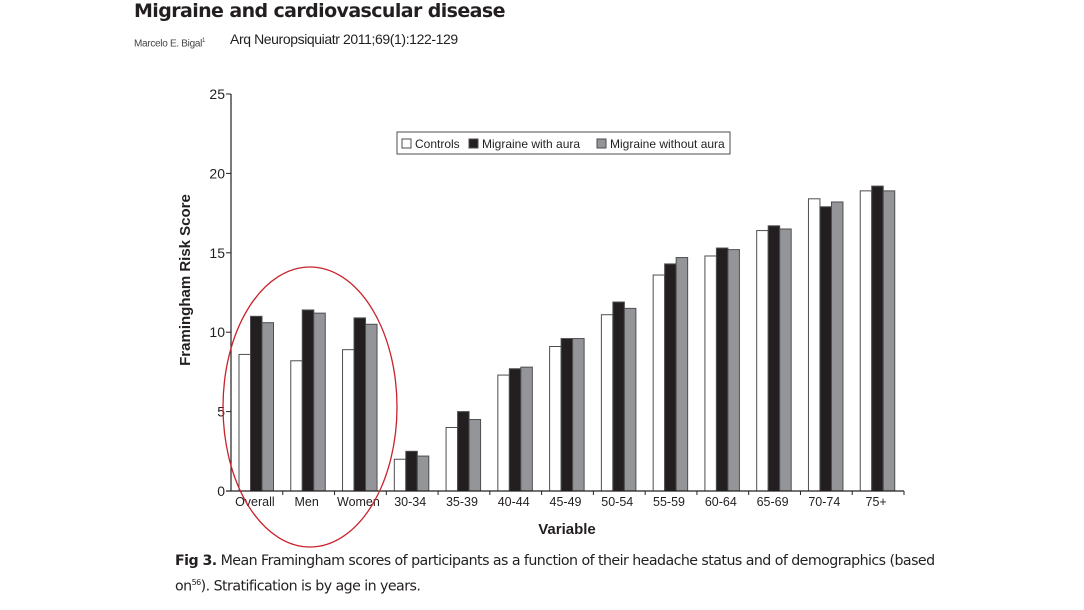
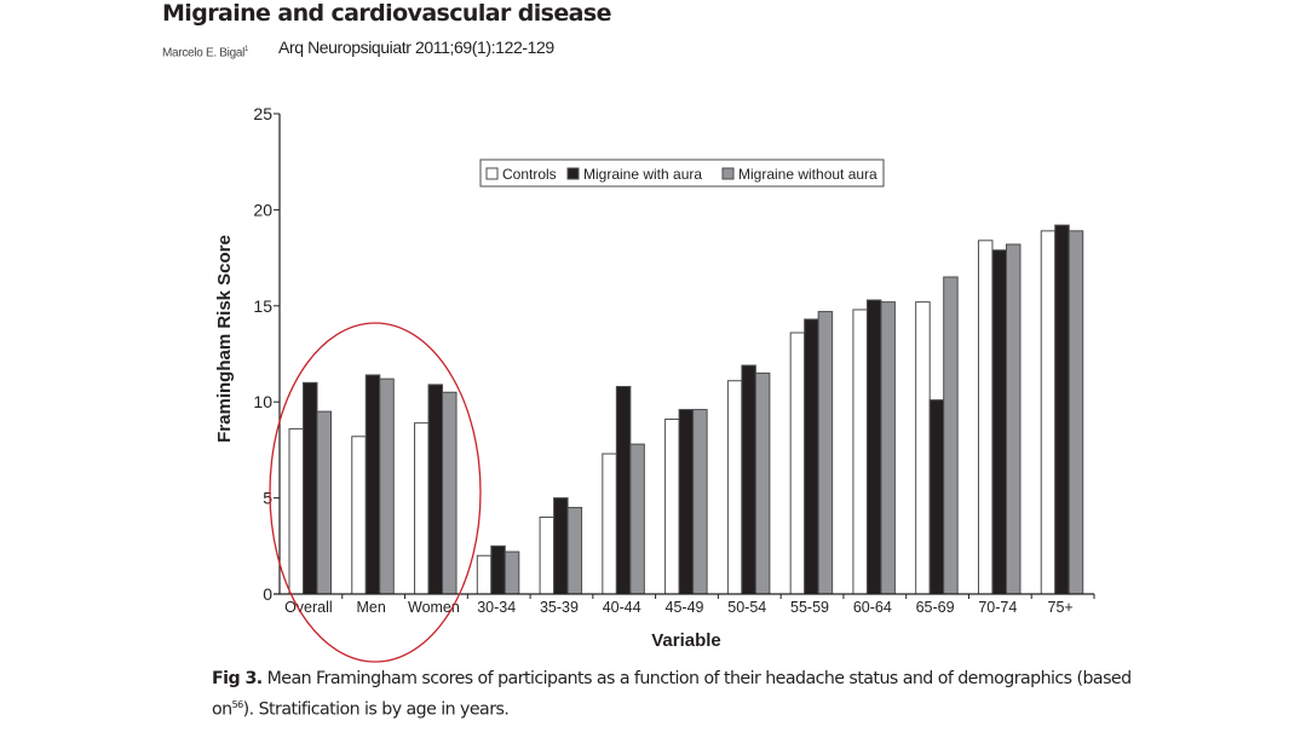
Migraine without aura/Overall: 10.6 -> 9.5
Migraine with aura/40-44: 7.7 -> 10.8
Controls/65-69: 16.4 -> 15.2
Migraine with aura/65-69: 16.7 -> 10.1
